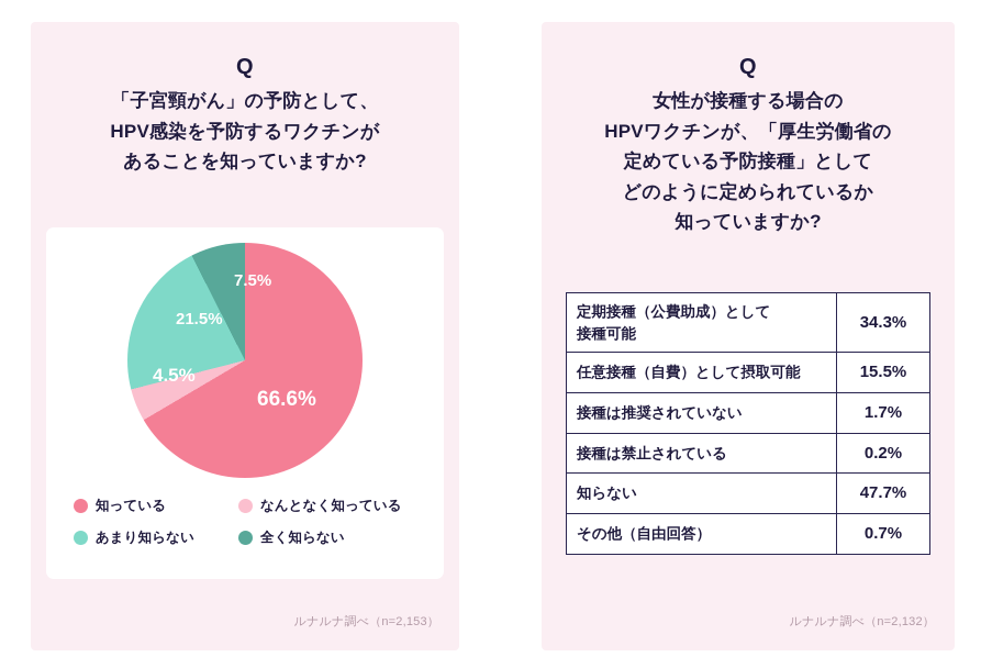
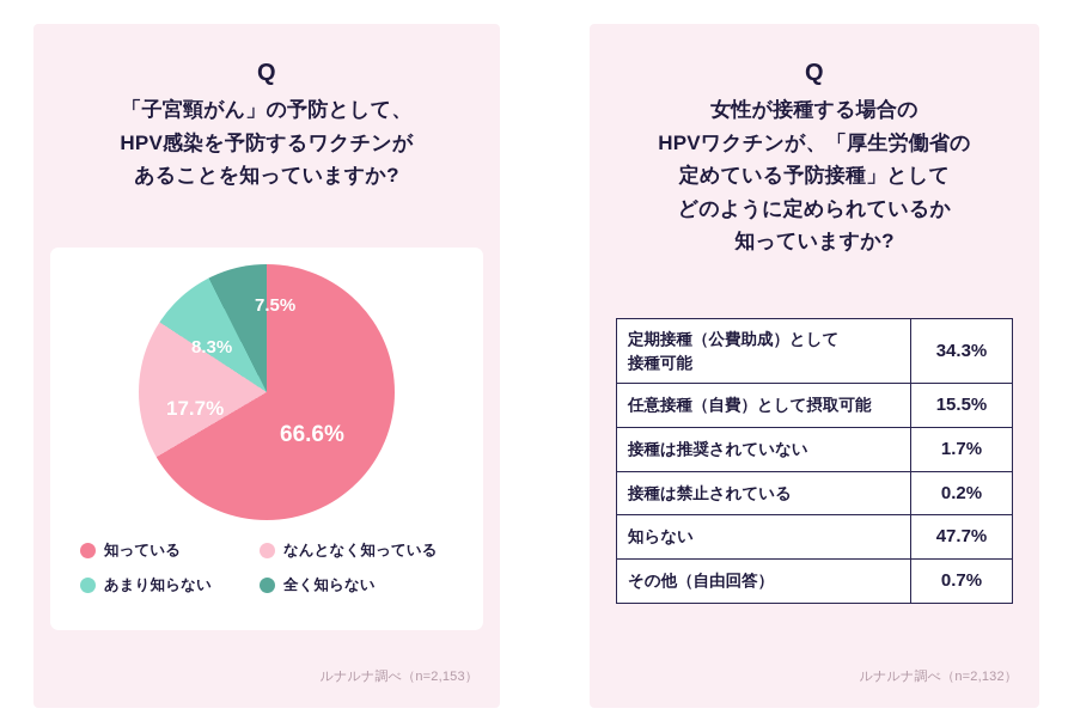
なんとなく知っている: 4.5% -> 17.7%
あまり知らない: 21.5% -> 8.3%
